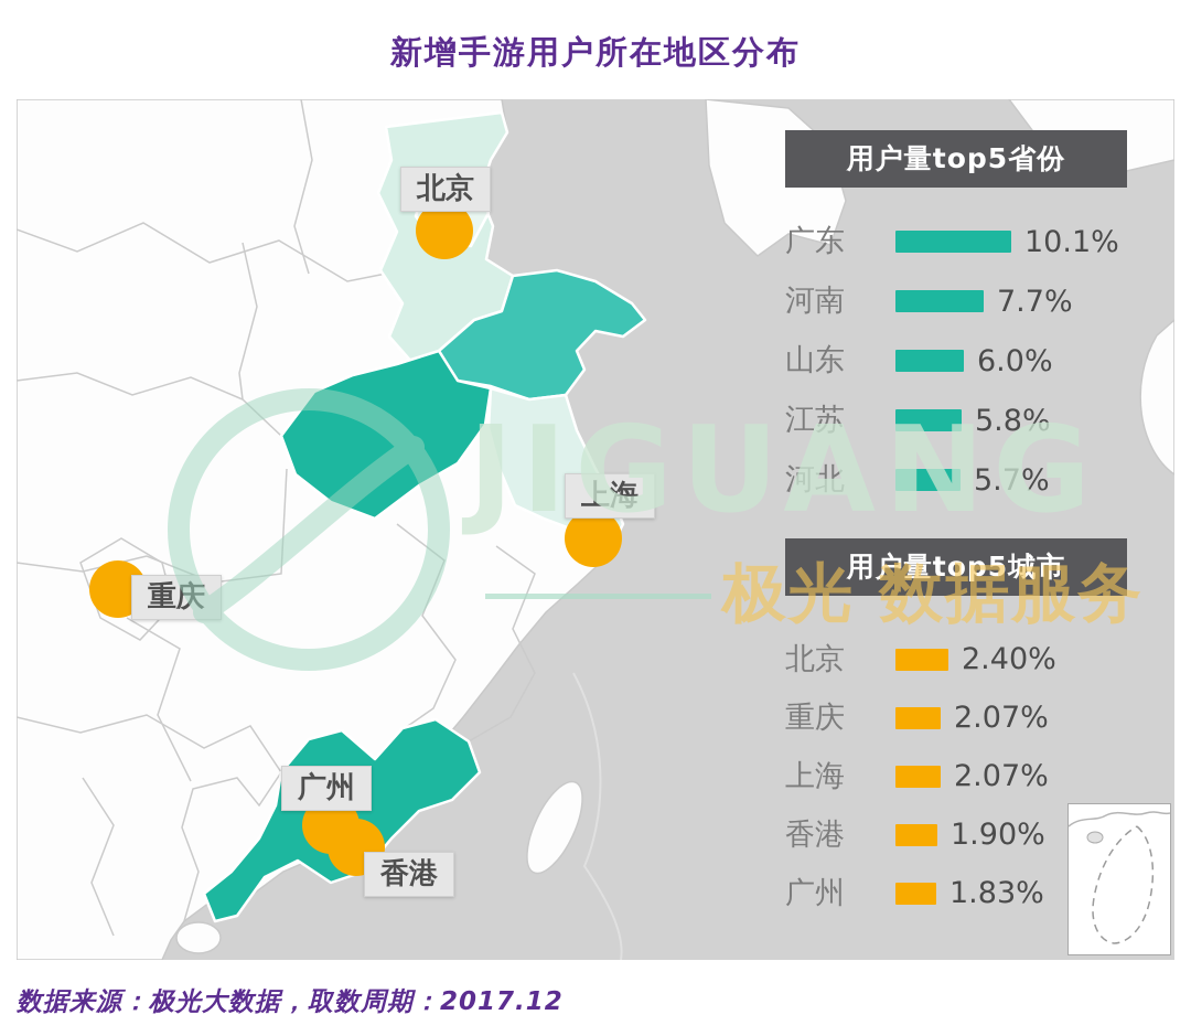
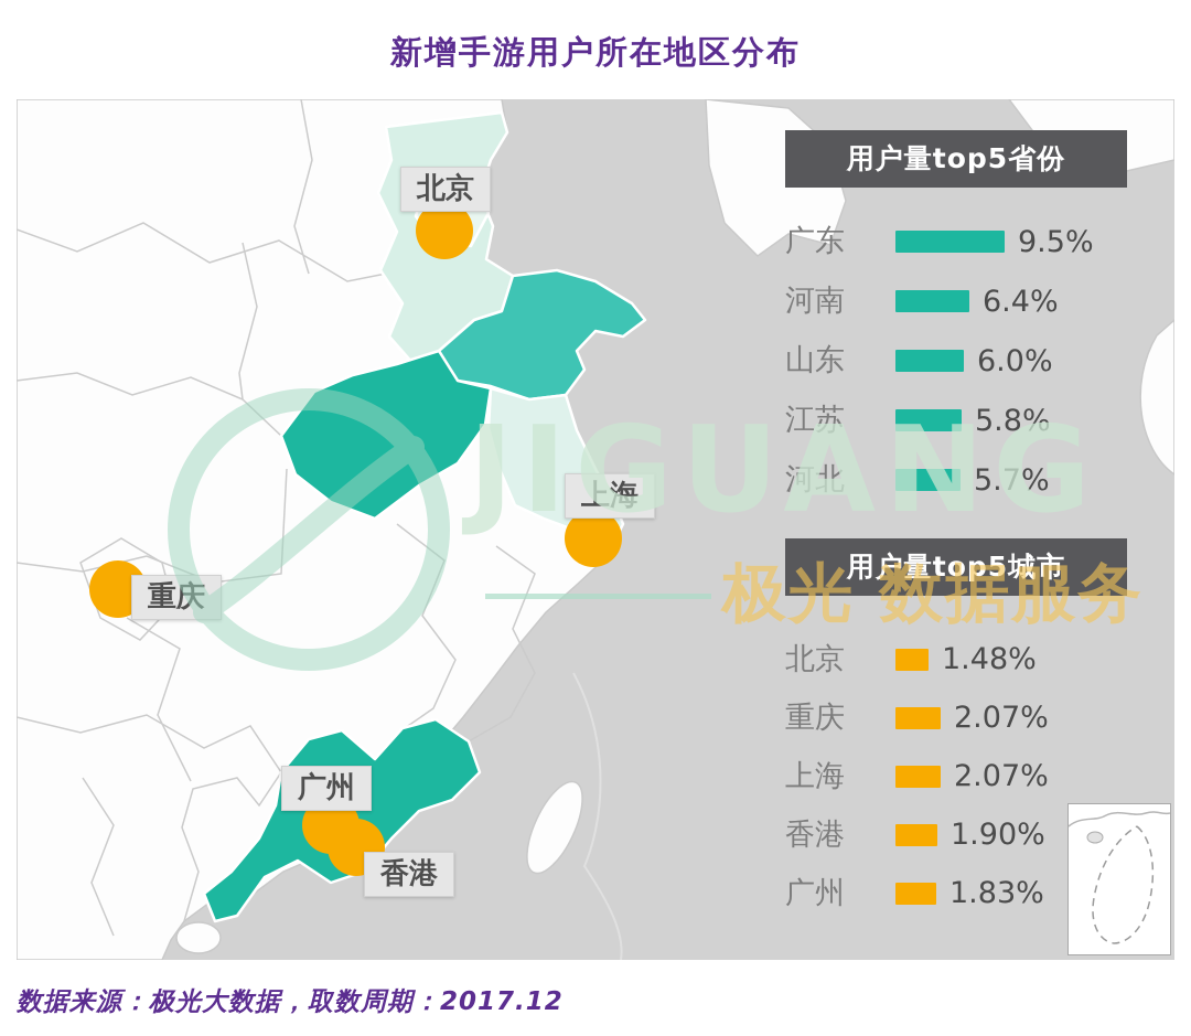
用户量top5省份/广东: 10.1% -> 9.5%
用户量top5省份/河南: 7.7% -> 6.4%
用户量top5城市/北京: 2.40% -> 1.48%
